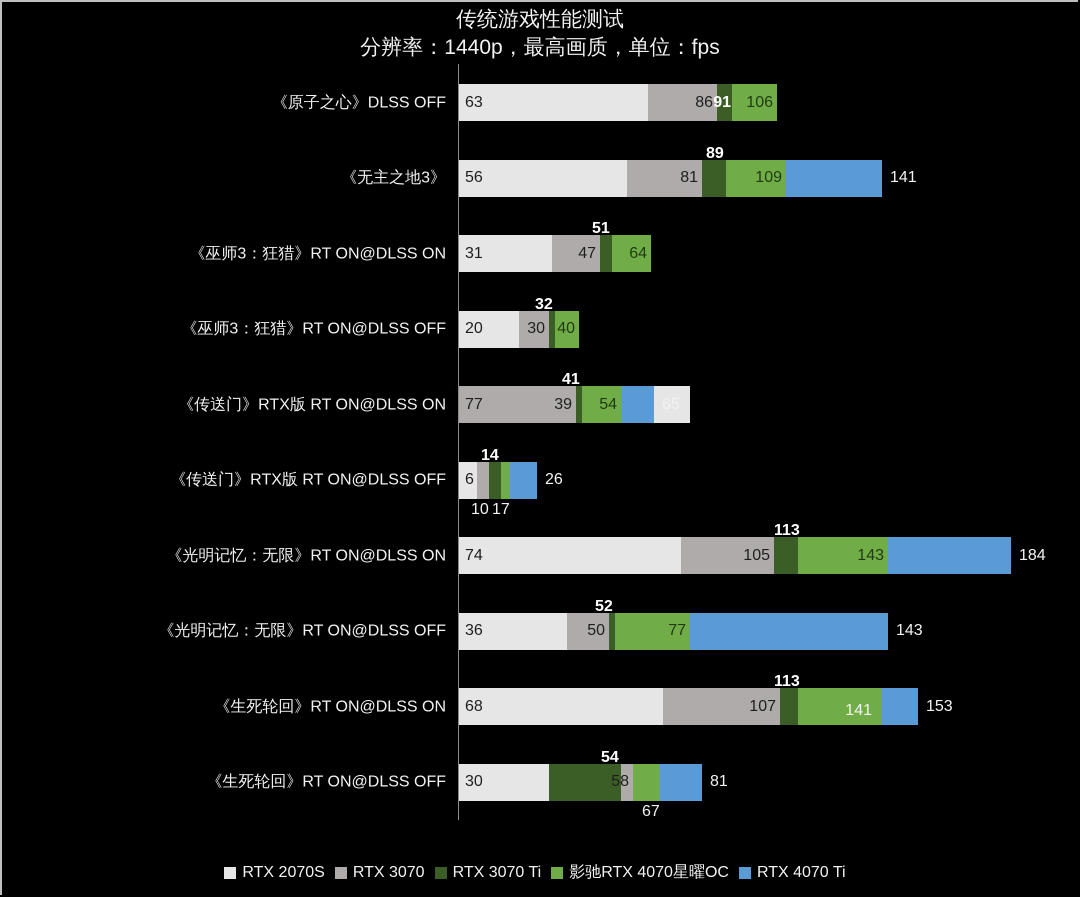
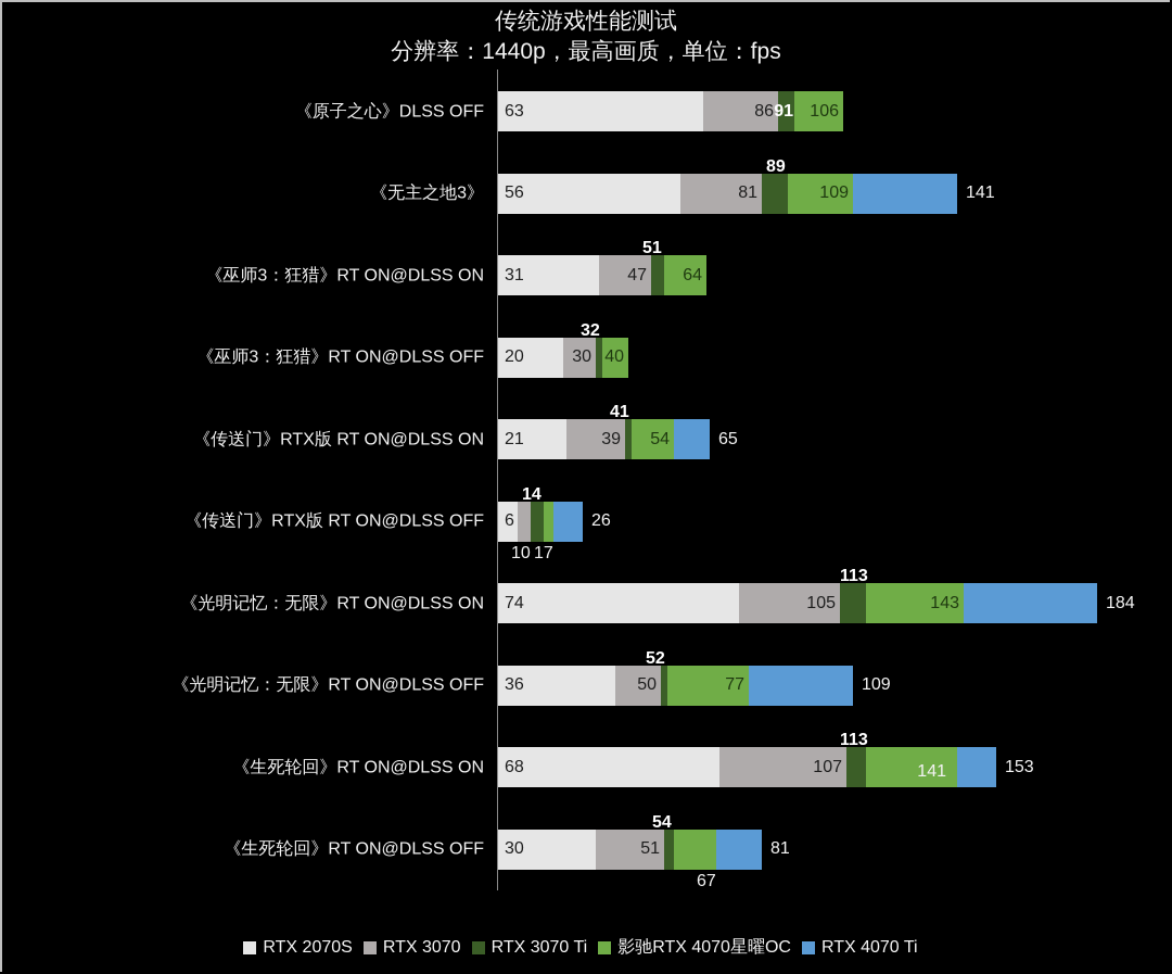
RTX 2070S/《传送门》RTX版 RT ON@DLSS ON: 77 -> 21
RTX 4070 Ti/《光明记忆：无限》RT ON@DLSS OFF: 143 -> 109
RTX 3070/《生死轮回》RT ON@DLSS OFF: 58 -> 51
